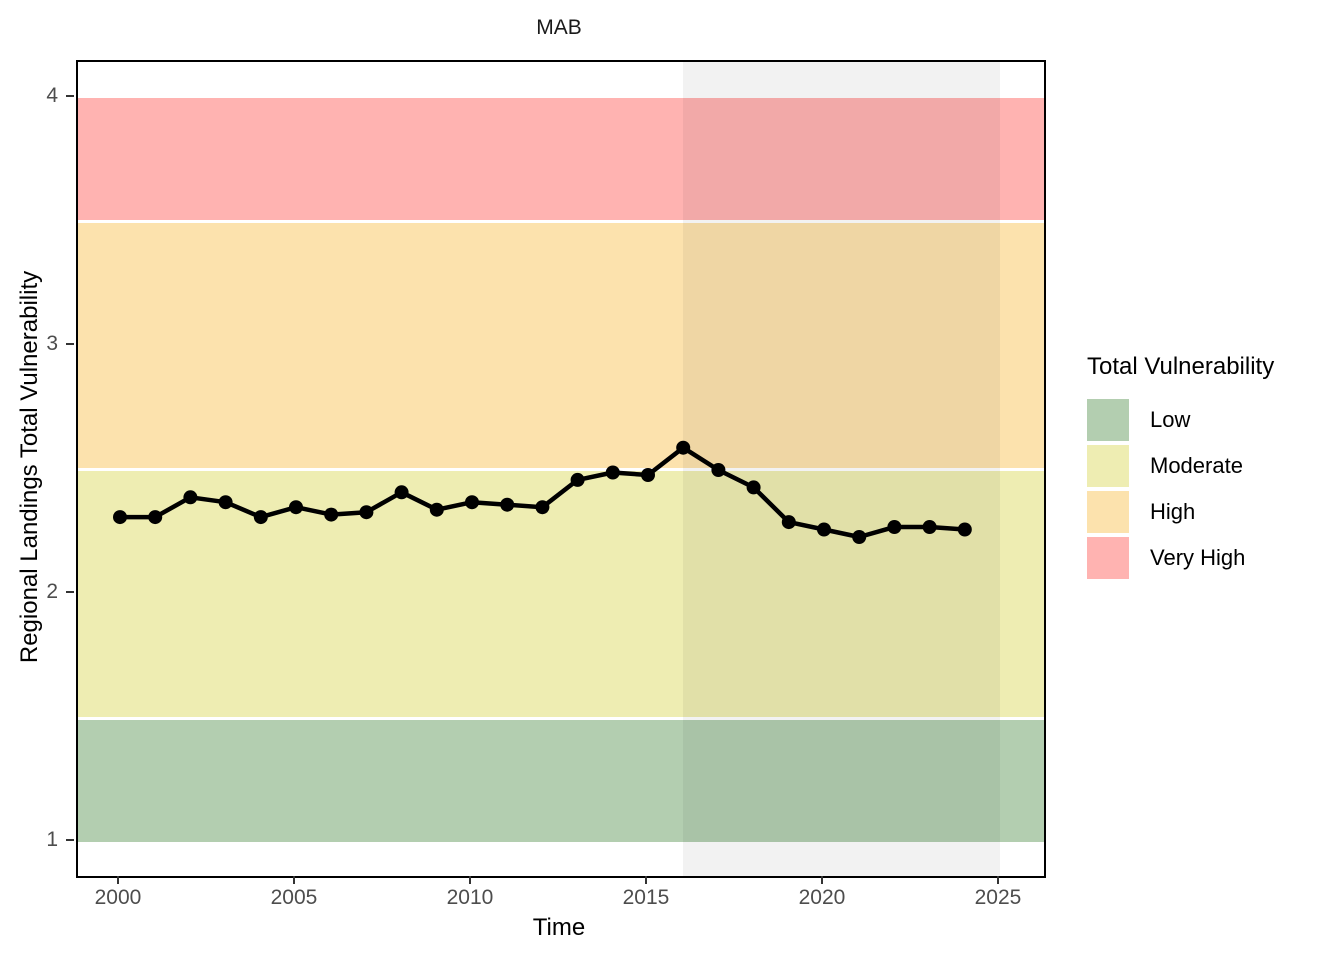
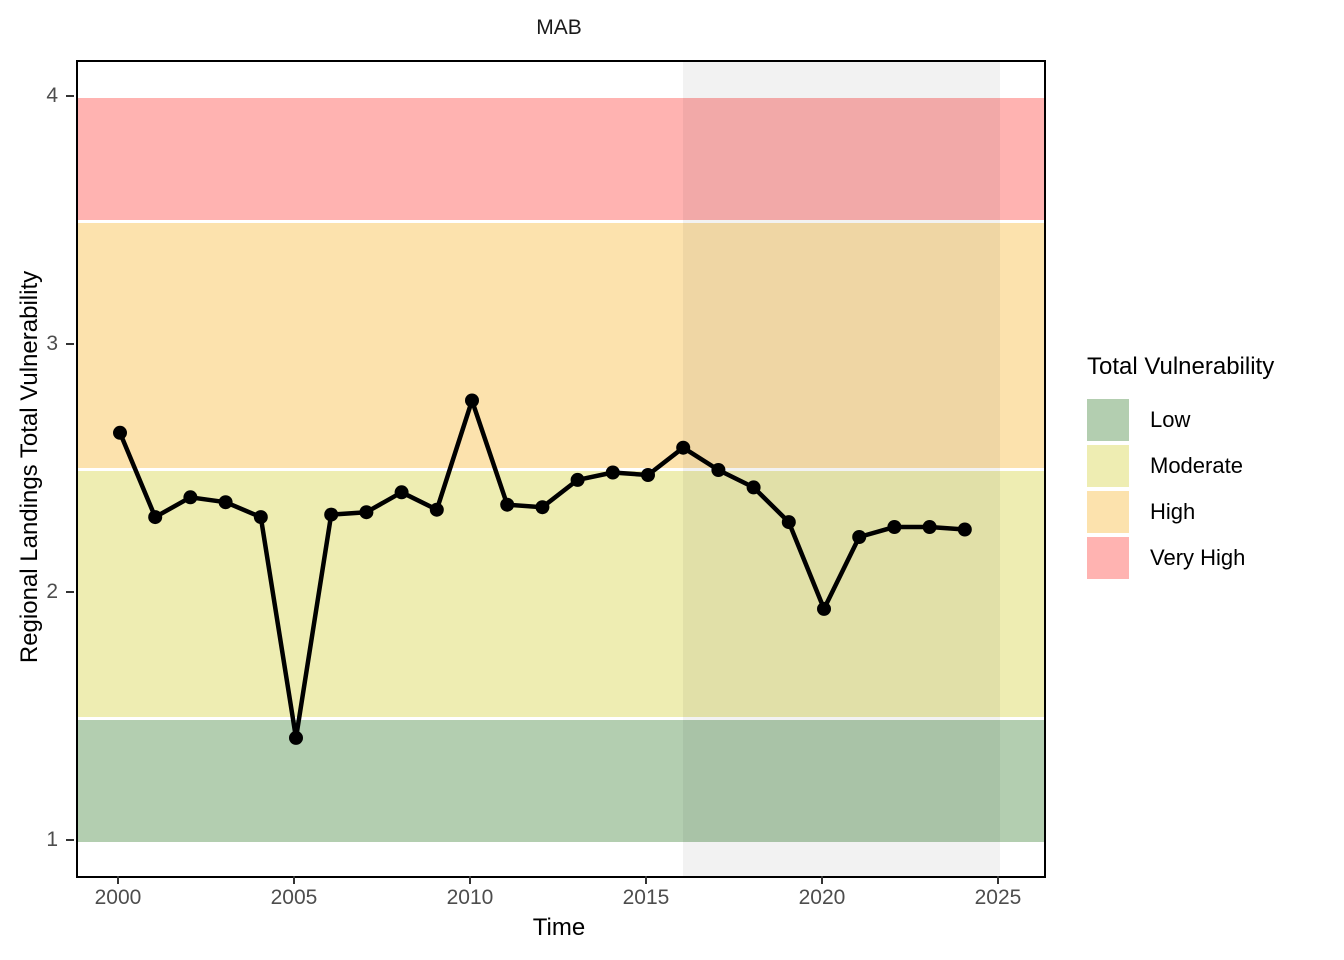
2000: 2.31 -> 2.65
2005: 2.35 -> 1.42
2010: 2.37 -> 2.78
2020: 2.26 -> 1.94
